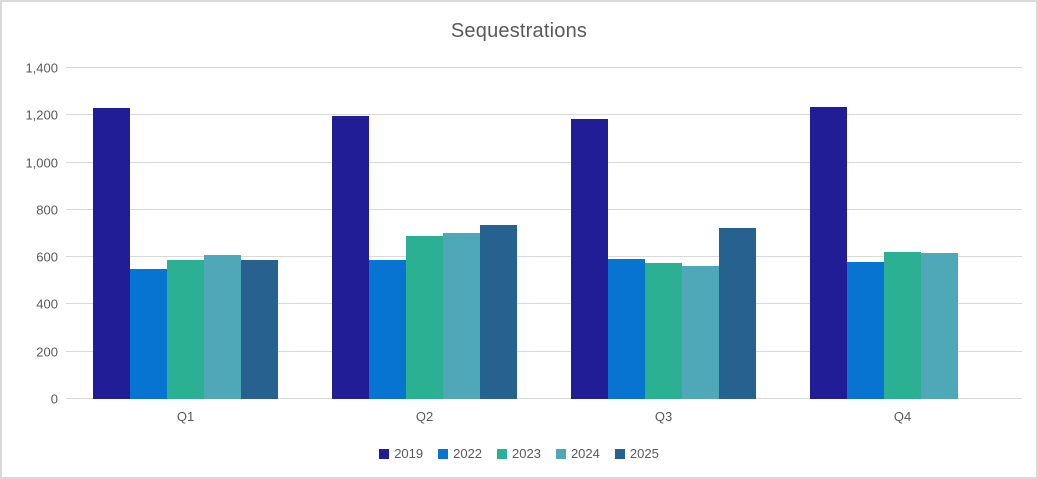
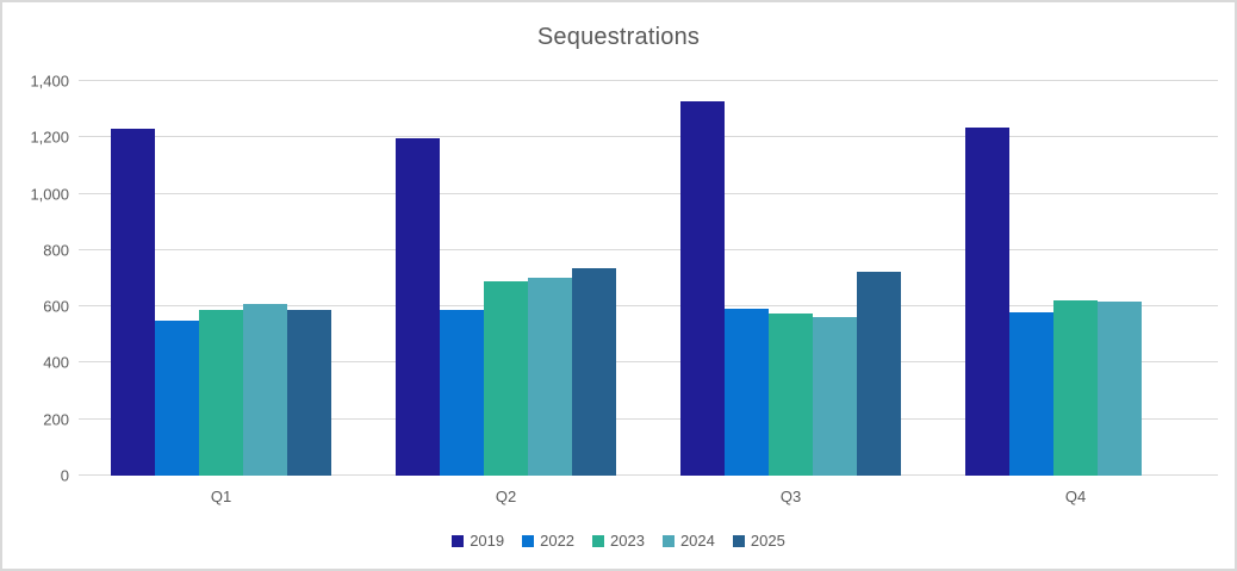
2019/Q3: 1180 -> 1330
